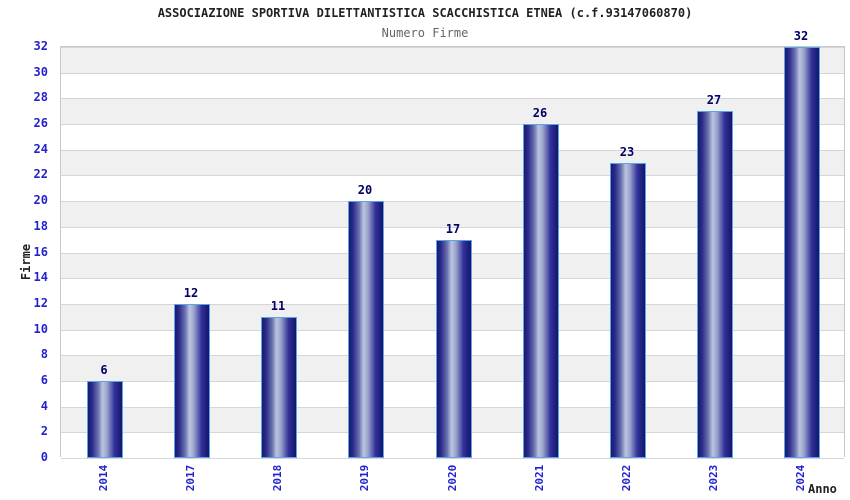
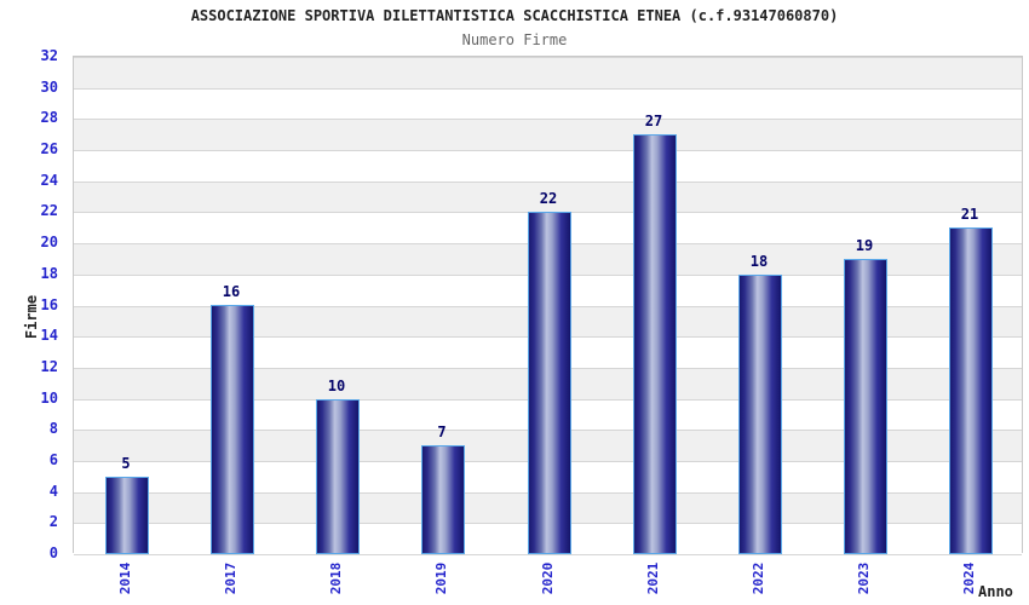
2014: 6 -> 5
2017: 12 -> 16
2018: 11 -> 10
2019: 20 -> 7
2020: 17 -> 22
2021: 26 -> 27
2022: 23 -> 18
2023: 27 -> 19
2024: 32 -> 21
